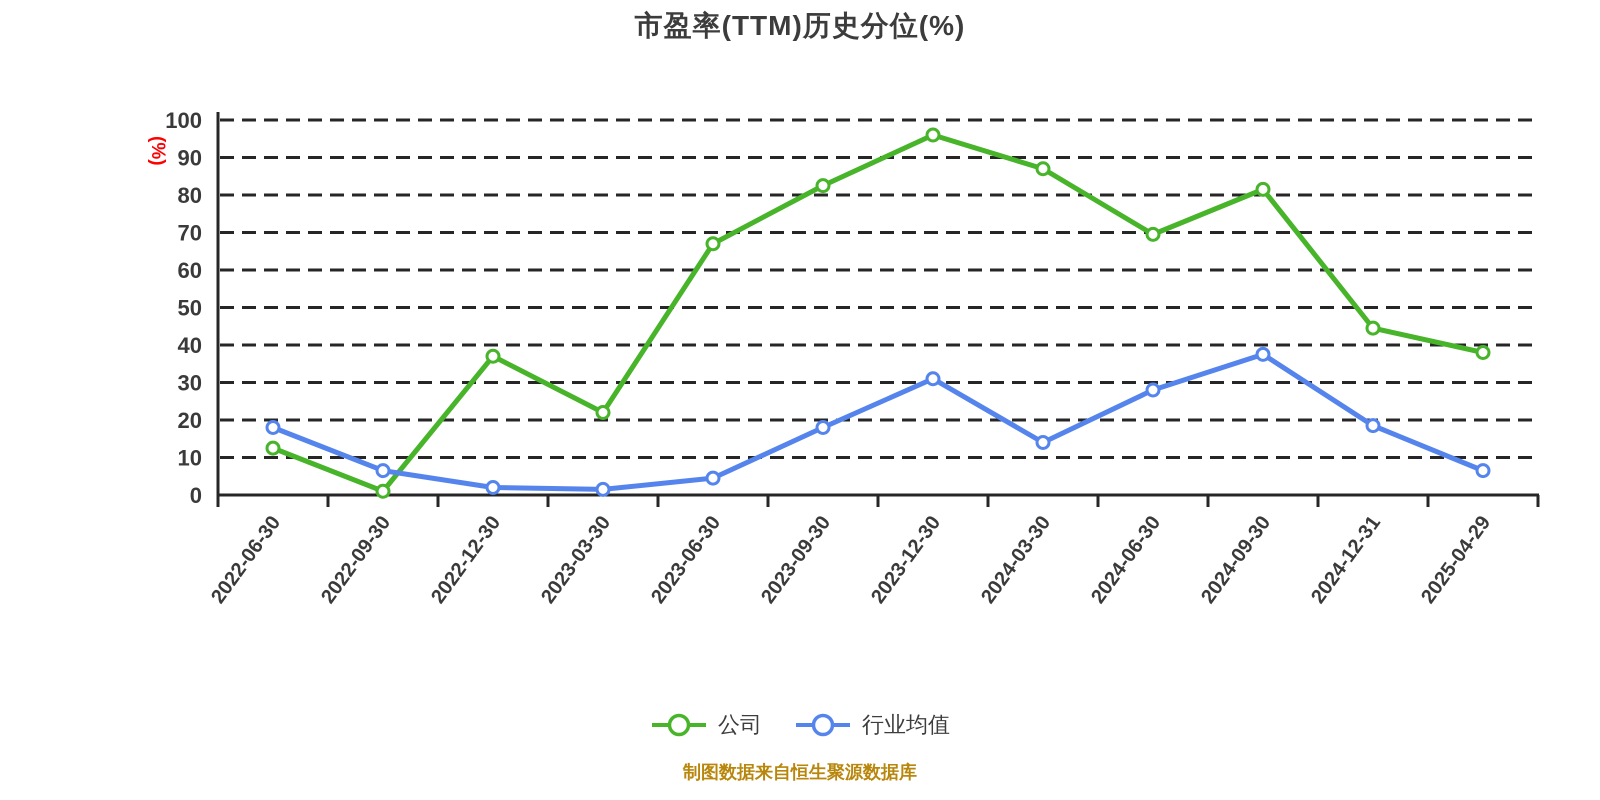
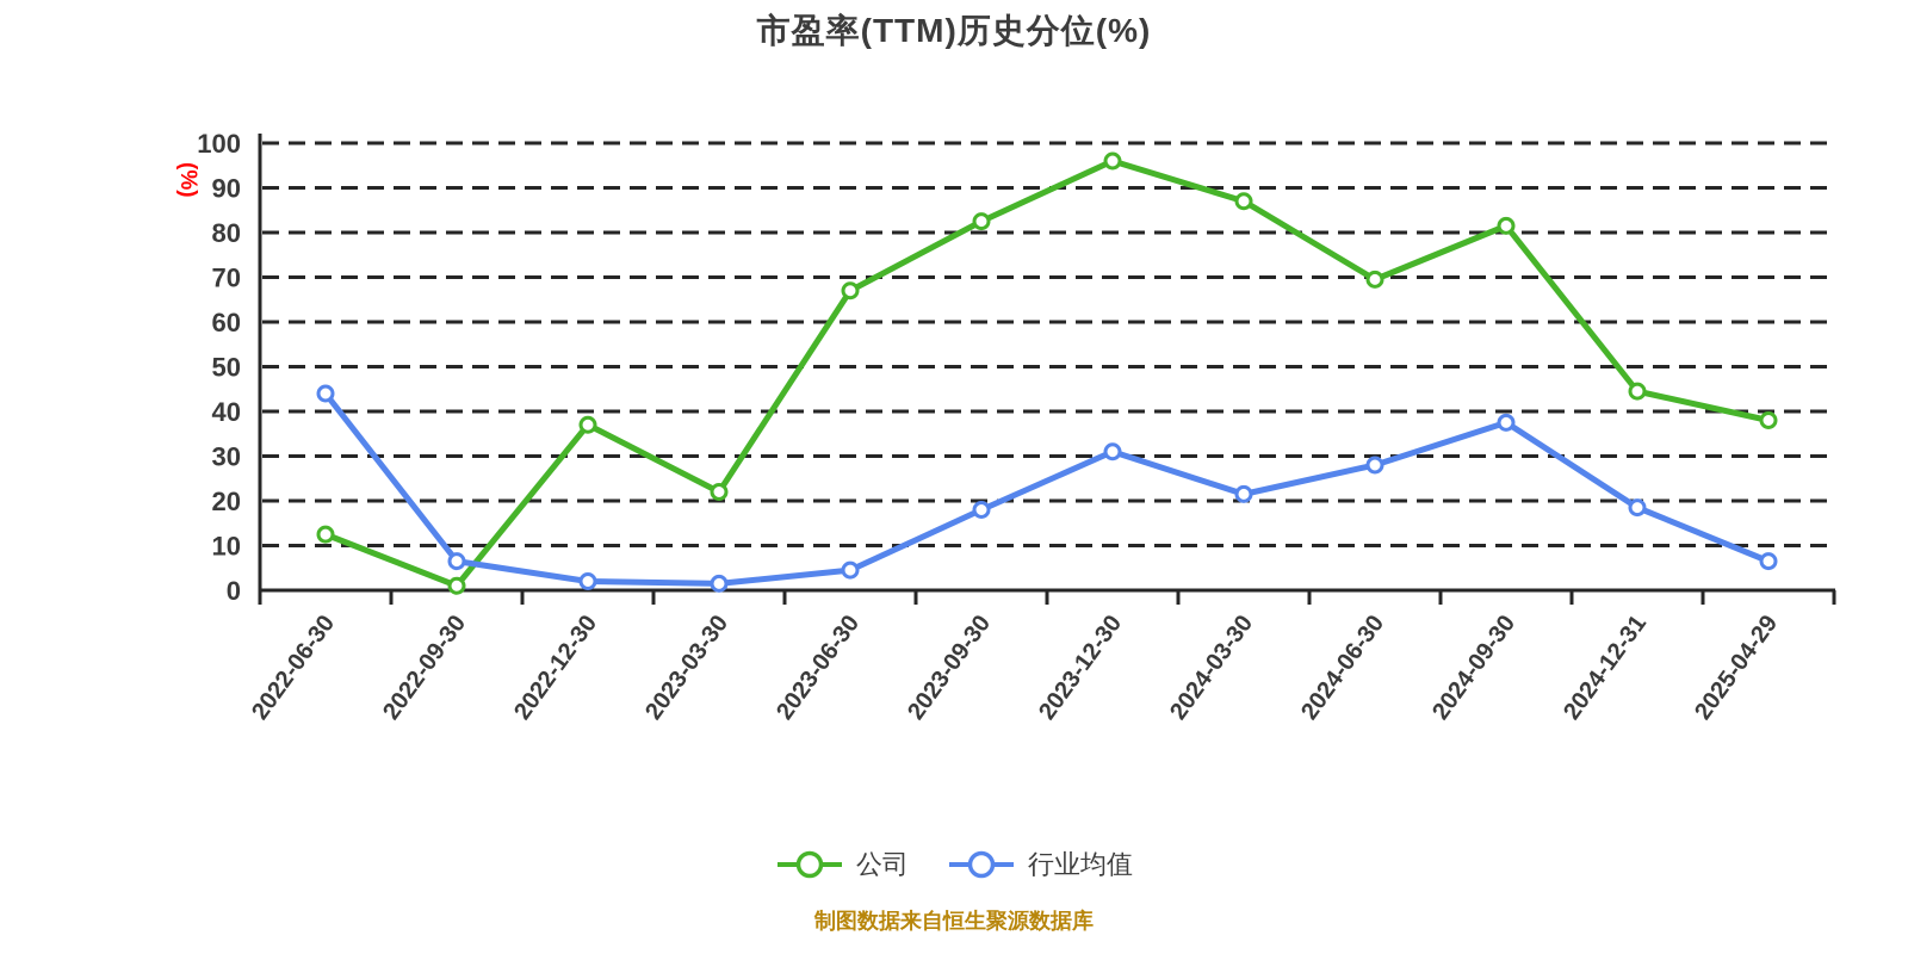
行业均值/2022-06-30: 18 -> 44
行业均值/2024-03-30: 14 -> 22
